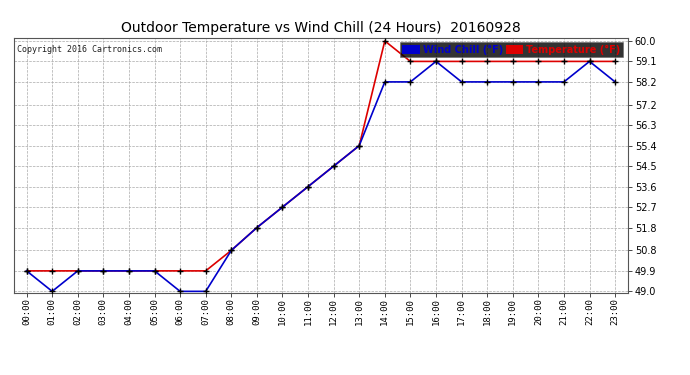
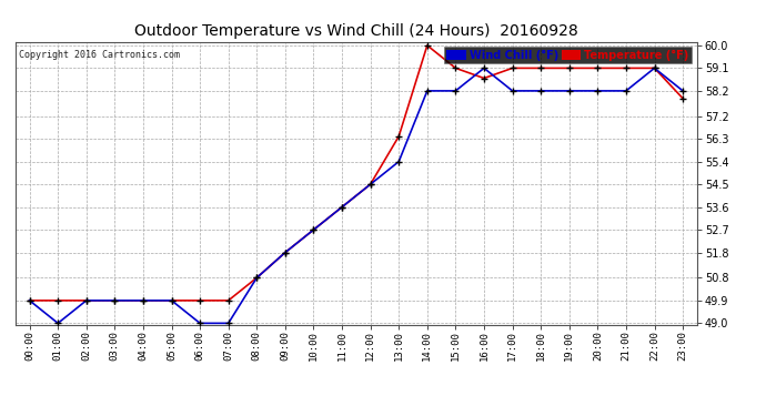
Temperature (°F)/13:00: 55.4 -> 56.4
Temperature (°F)/16:00: 59.1 -> 58.7
Temperature (°F)/23:00: 59.1 -> 57.9
